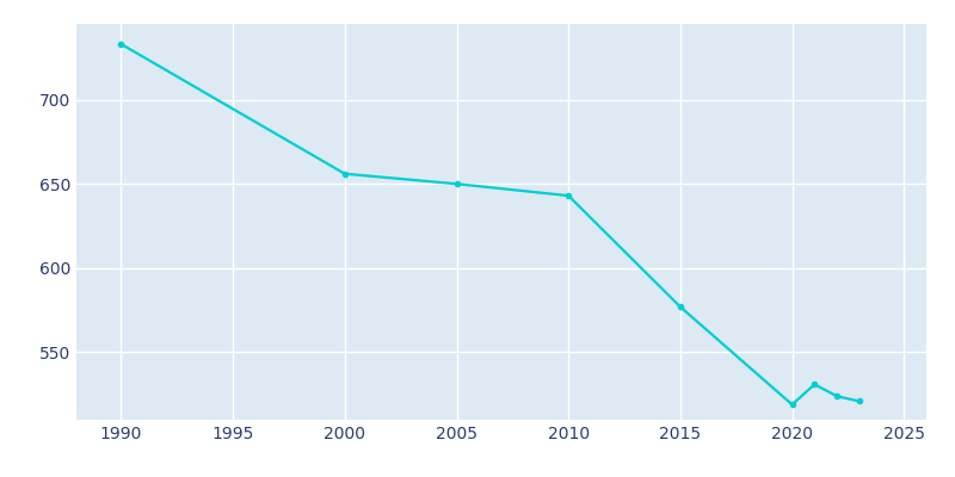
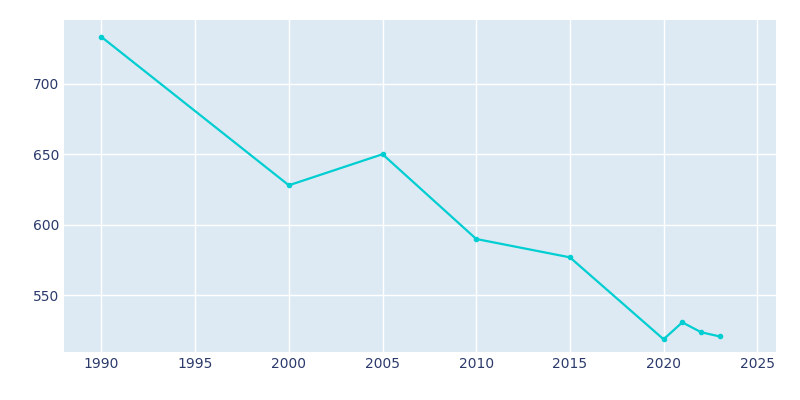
2000: 656 -> 628
2010: 643 -> 590
